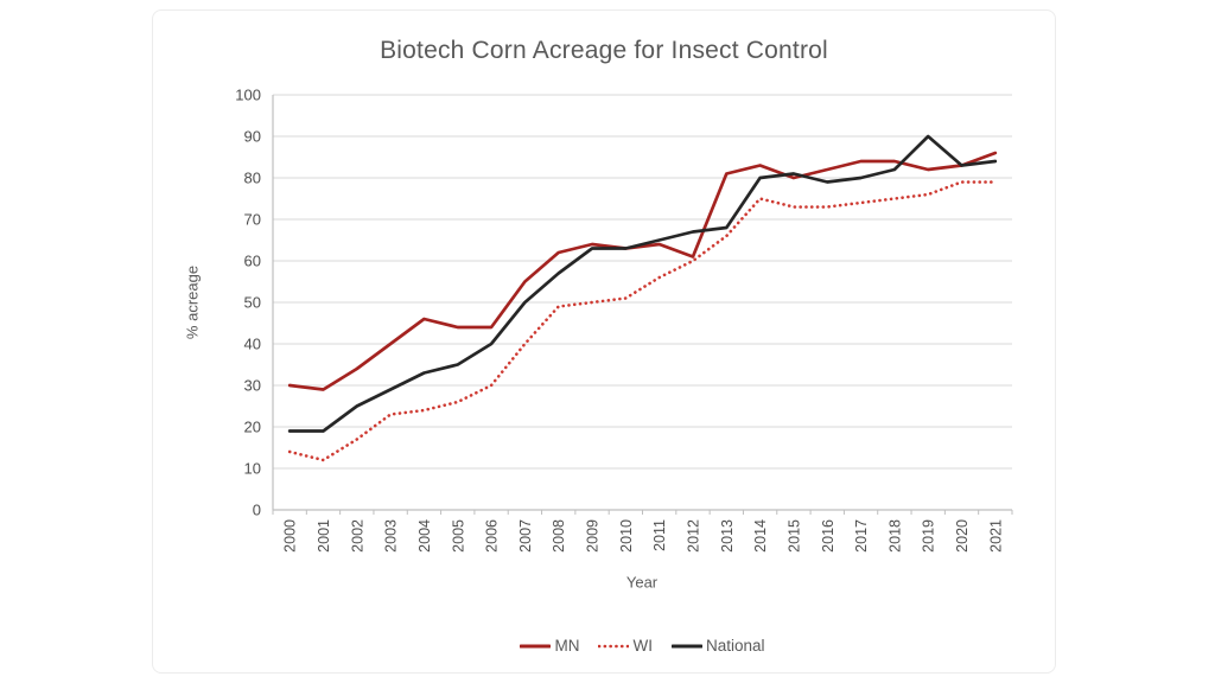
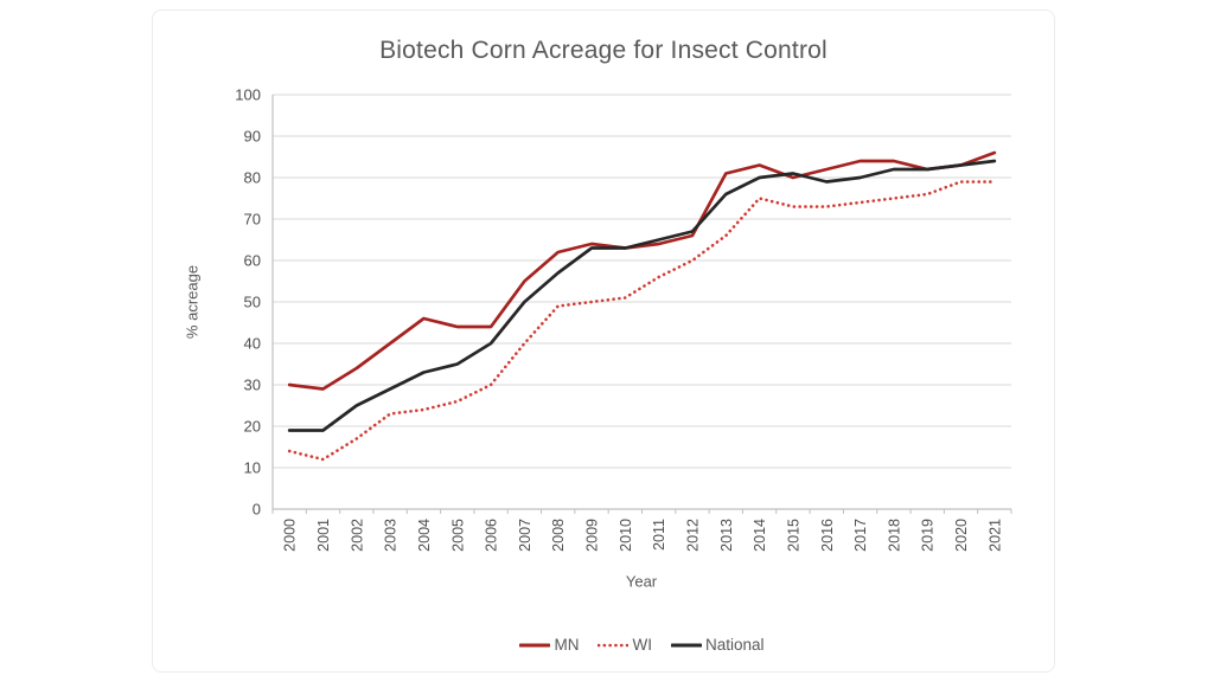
MN/2012: 61 -> 66
National/2013: 68 -> 76
National/2019: 90 -> 82
